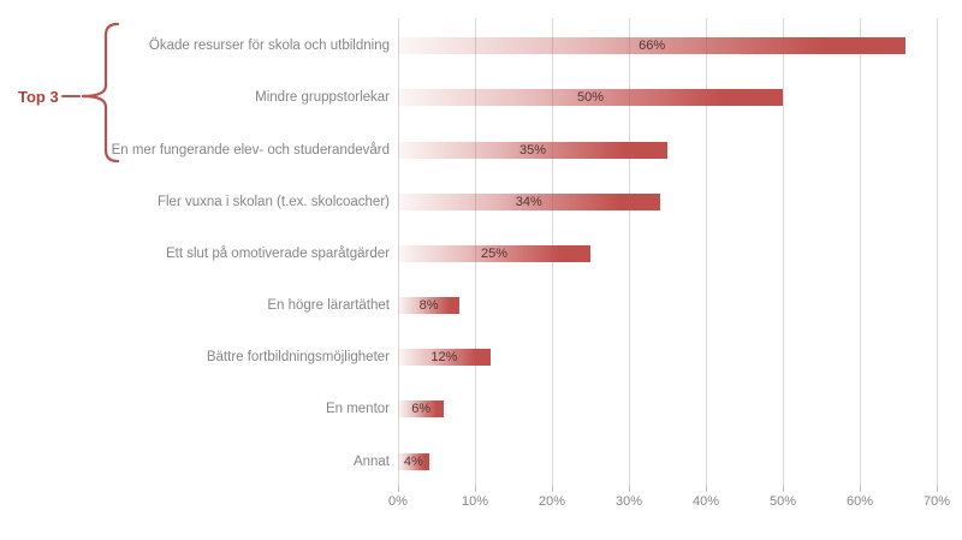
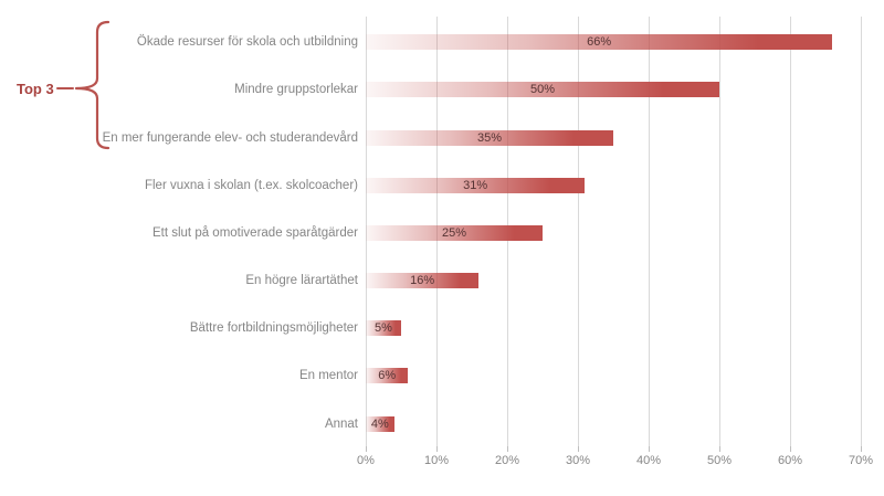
Fler vuxna i skolan (t.ex. skolcoacher): 34% -> 31%
En högre lärartäthet: 8% -> 16%
Bättre fortbildningsmöjligheter: 12% -> 5%
